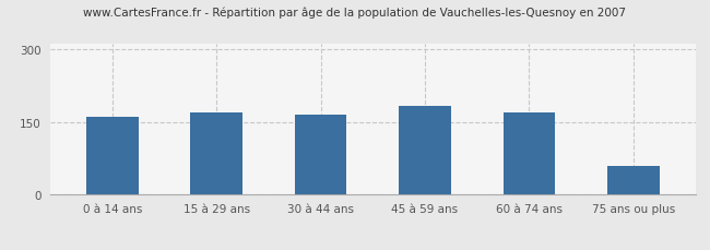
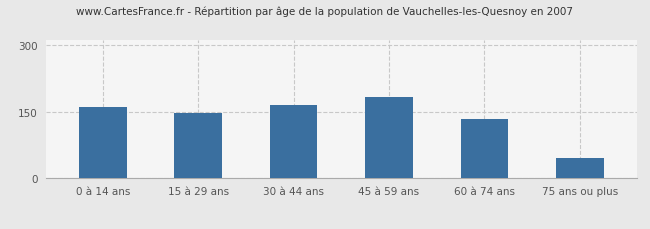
15 à 29 ans: 170 -> 148
60 à 74 ans: 170 -> 133
75 ans ou plus: 60 -> 45
